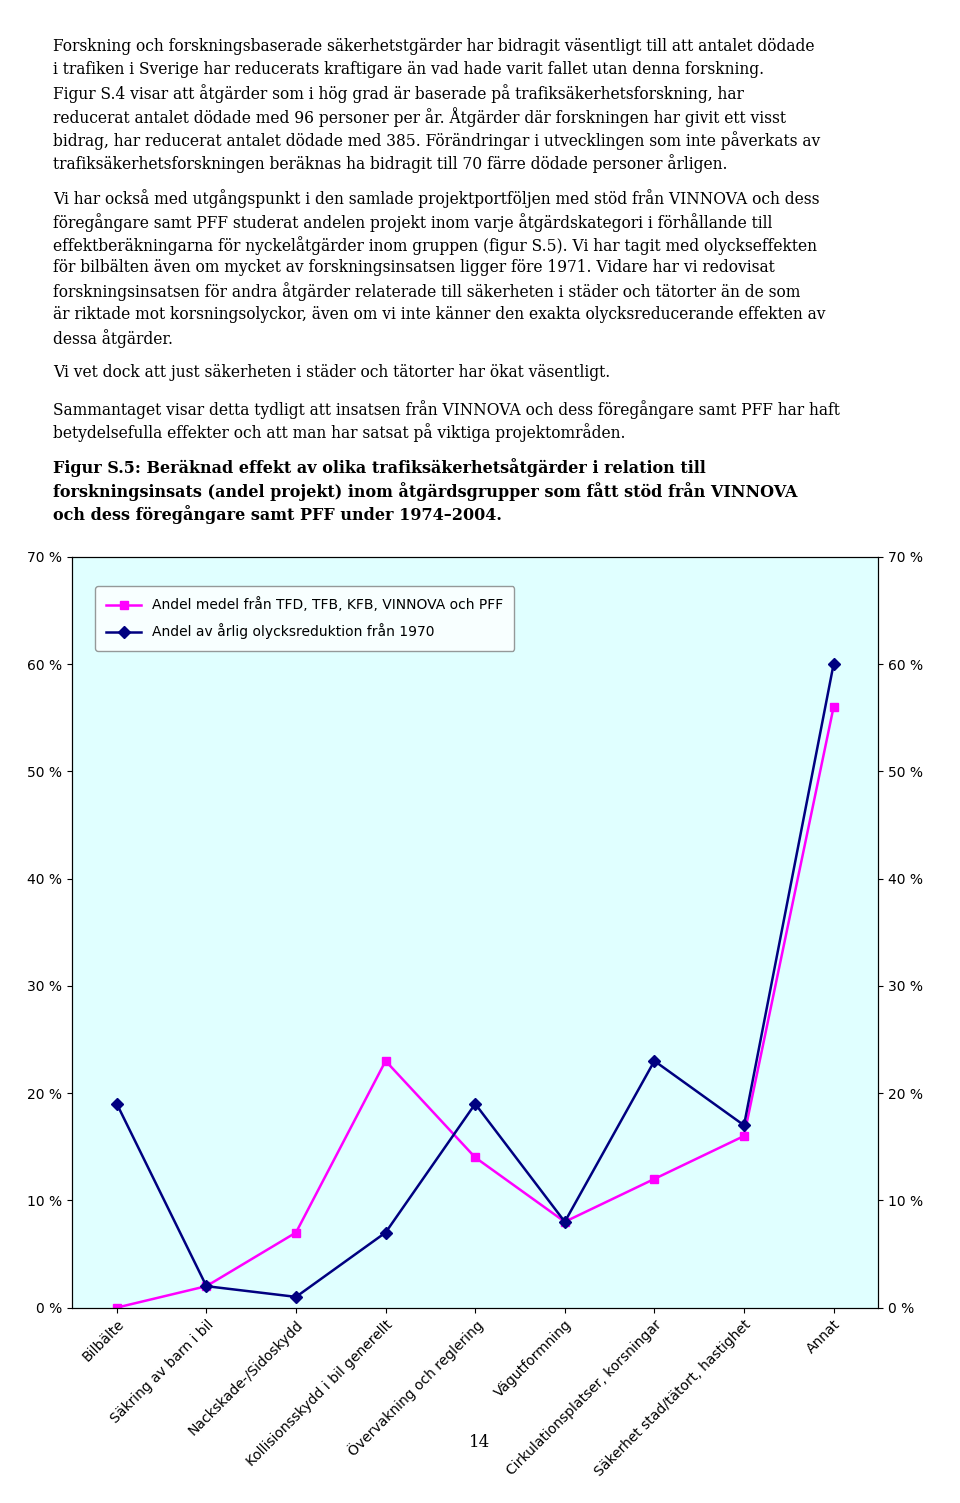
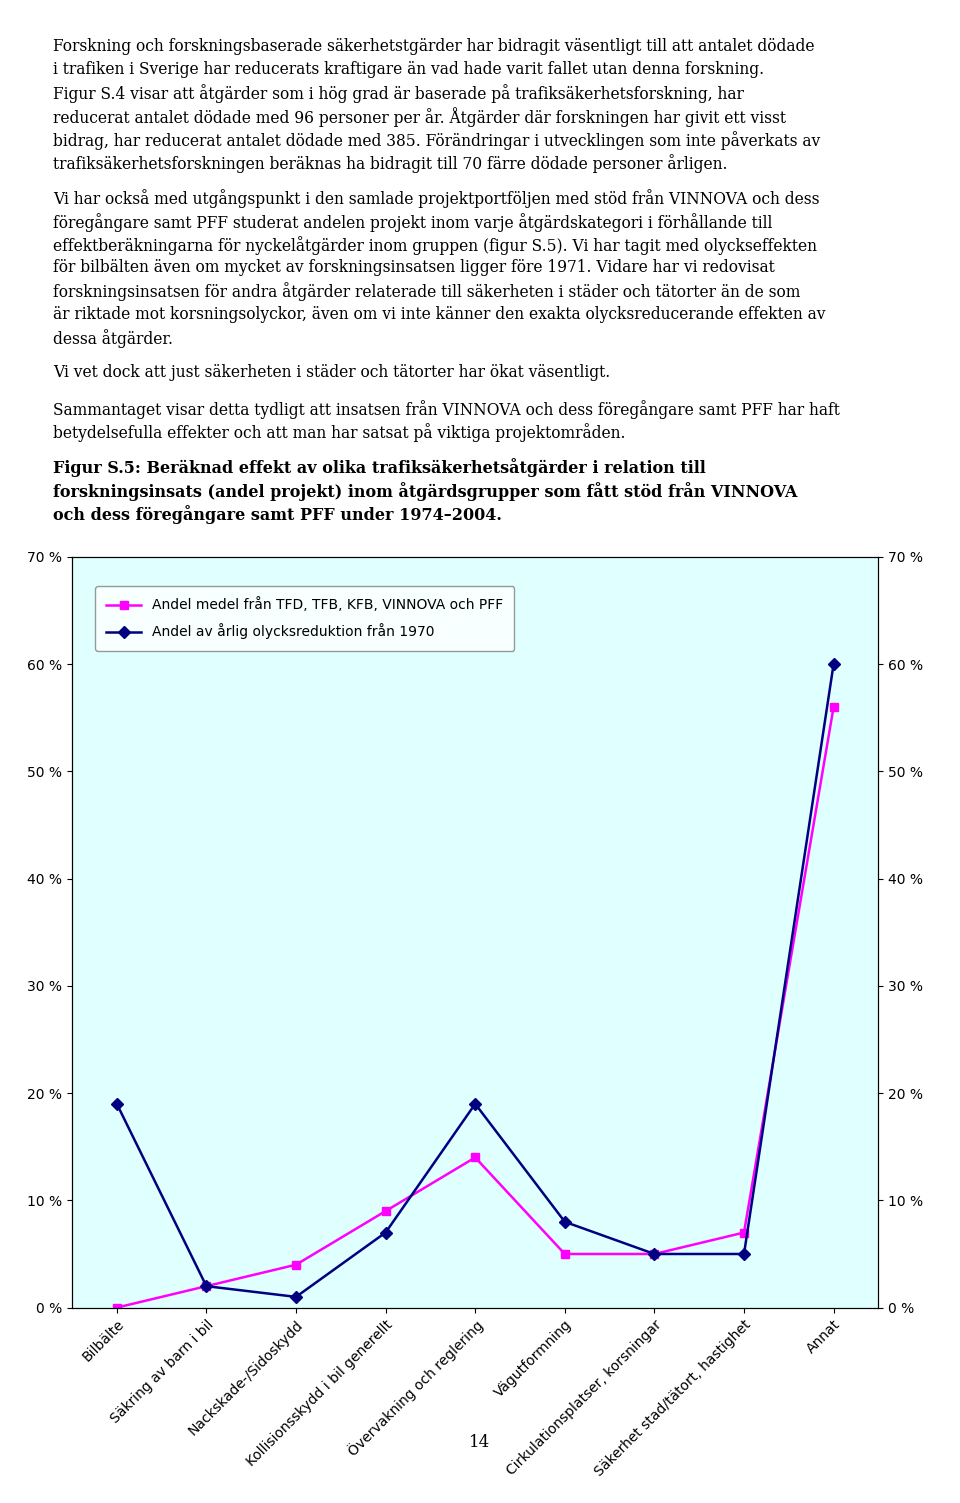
Andel medel från TFD, TFB, KFB, VINNOVA och PFF/Nackskade-/Sidoskydd: 7 % -> 4 %
Andel medel från TFD, TFB, KFB, VINNOVA och PFF/Kollisionsskydd i bil generellt: 23 % -> 9 %
Andel medel från TFD, TFB, KFB, VINNOVA och PFF/Vägutformning: 8 % -> 5 %
Andel medel från TFD, TFB, KFB, VINNOVA och PFF/Cirkulationsplatser, korsningar: 12 % -> 5 %
Andel av årlig olycksreduktion från 1970/Cirkulationsplatser, korsningar: 23 % -> 5 %
Andel medel från TFD, TFB, KFB, VINNOVA och PFF/Säkerhet stad/tätort, hastighet: 16 % -> 7 %
Andel av årlig olycksreduktion från 1970/Säkerhet stad/tätort, hastighet: 17 % -> 5 %
